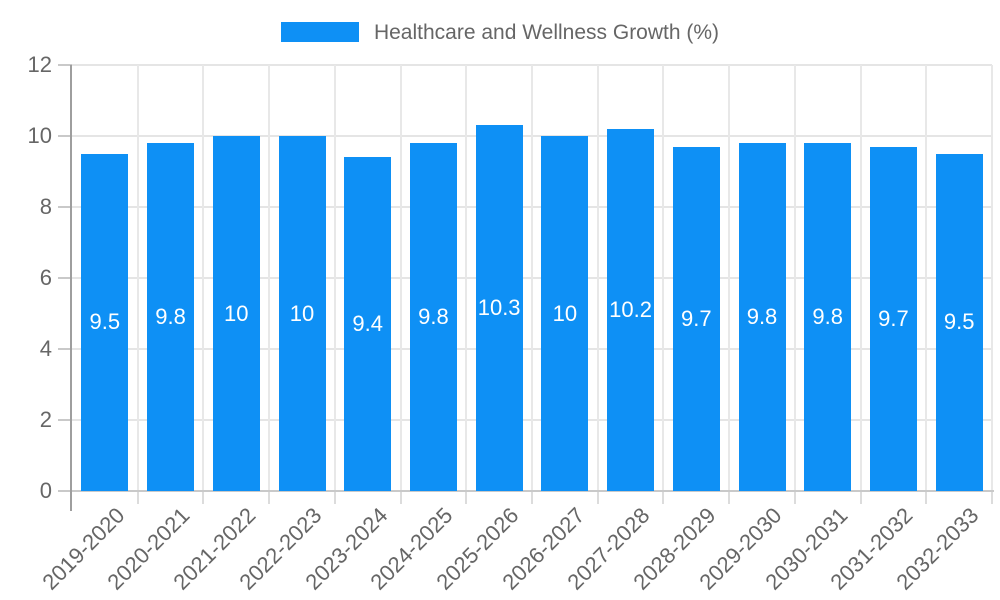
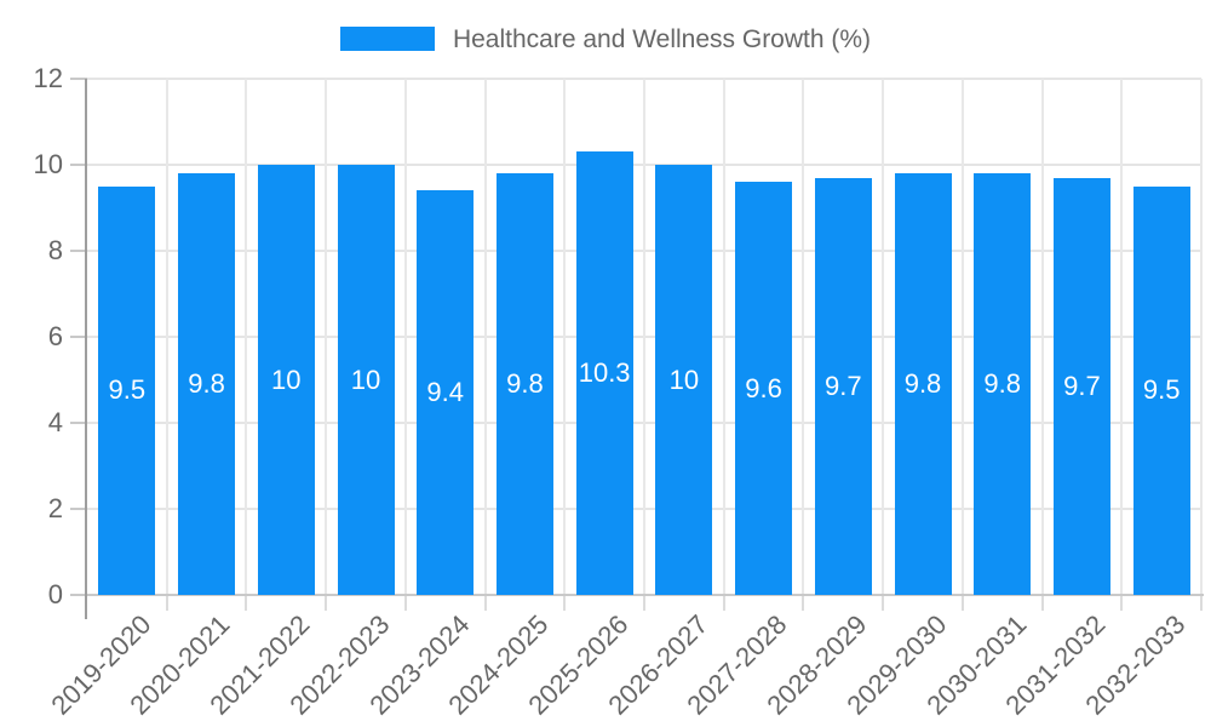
2027-2028: 10.2 -> 9.6
